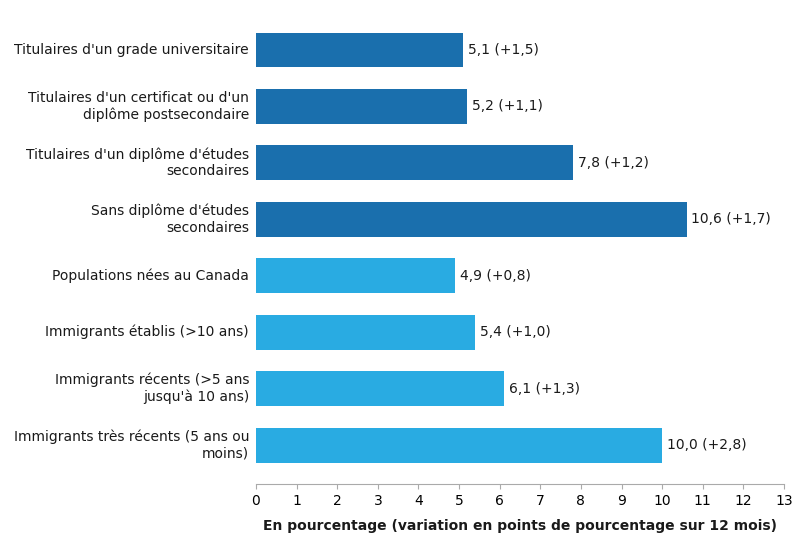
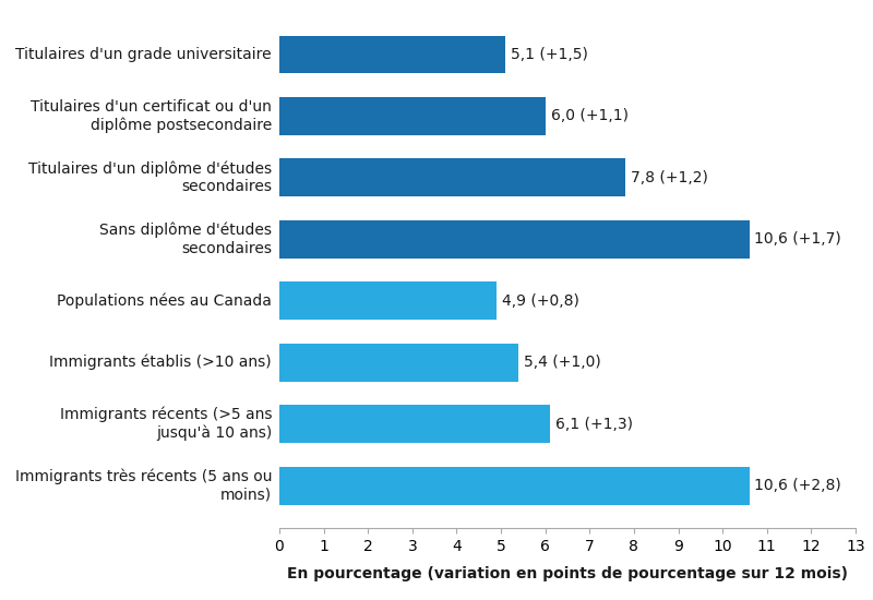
Titulaires d'un certificat ou d'un diplôme postsecondaire: 5,2 -> 6,0
Immigrants très récents (5 ans ou moins): 10,0 -> 10,6
